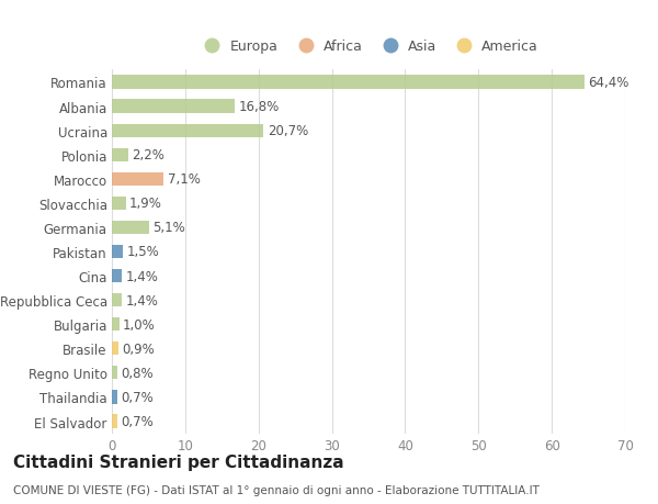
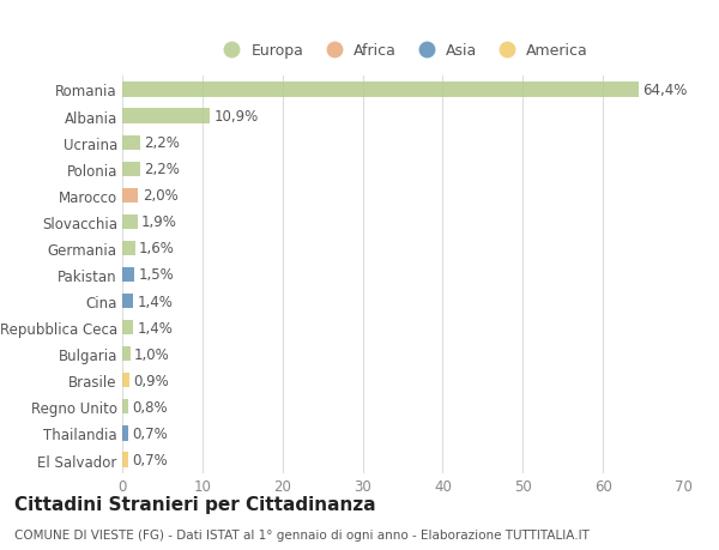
Albania: 16,8% -> 10,9%
Ucraina: 20,7% -> 2,2%
Marocco: 7,1% -> 2,0%
Germania: 5,1% -> 1,6%
